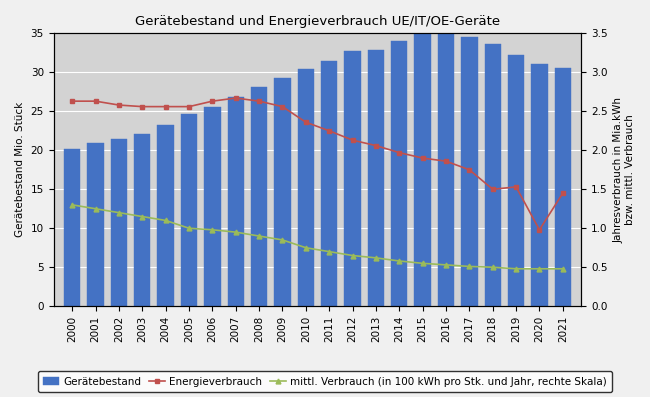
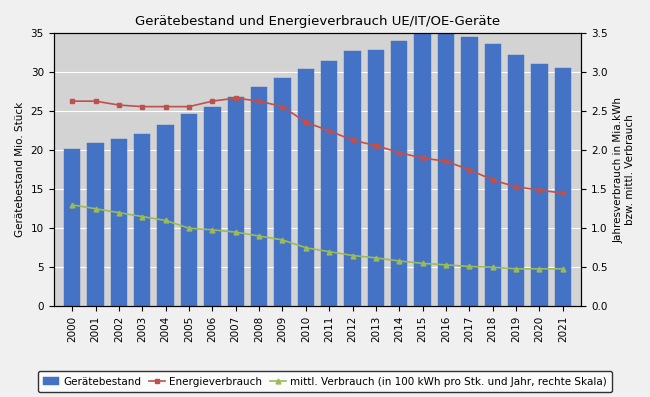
Energieverbrauch/2018: 15.0 -> 16.2
Energieverbrauch/2020: 9.8 -> 14.9
